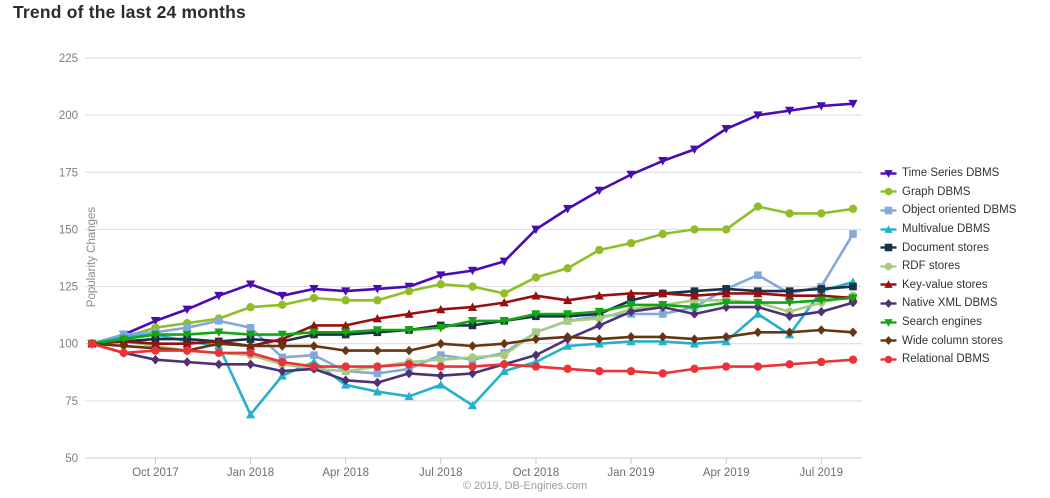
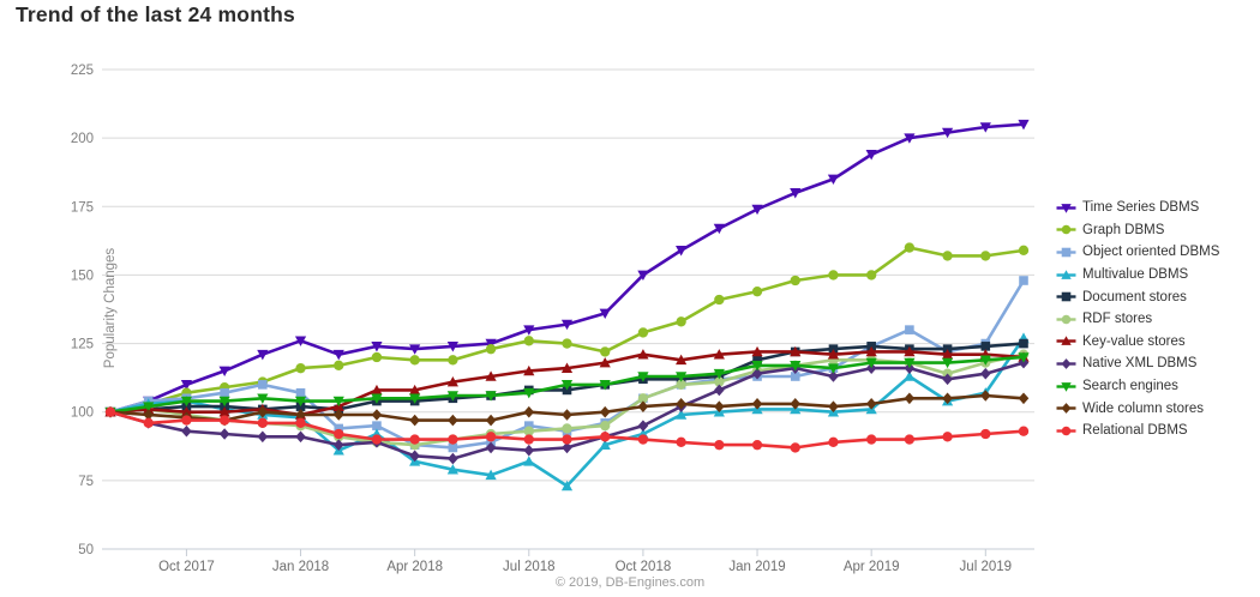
Multivalue DBMS/Jan 2018: 69 -> 98
Multivalue DBMS/Jul 2019: 123 -> 107
